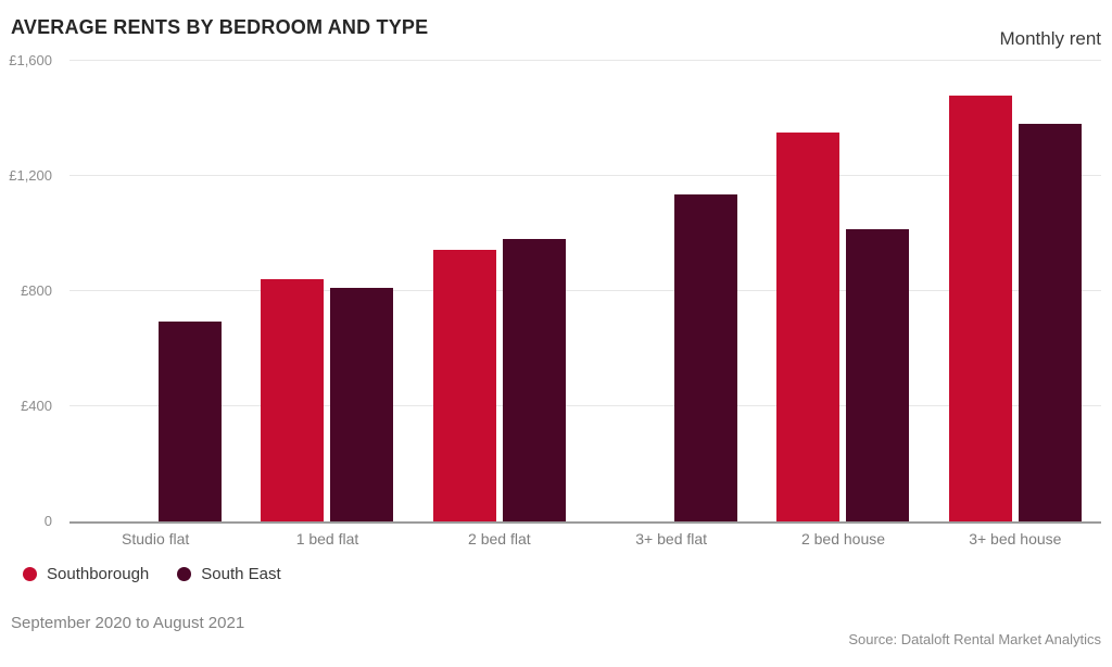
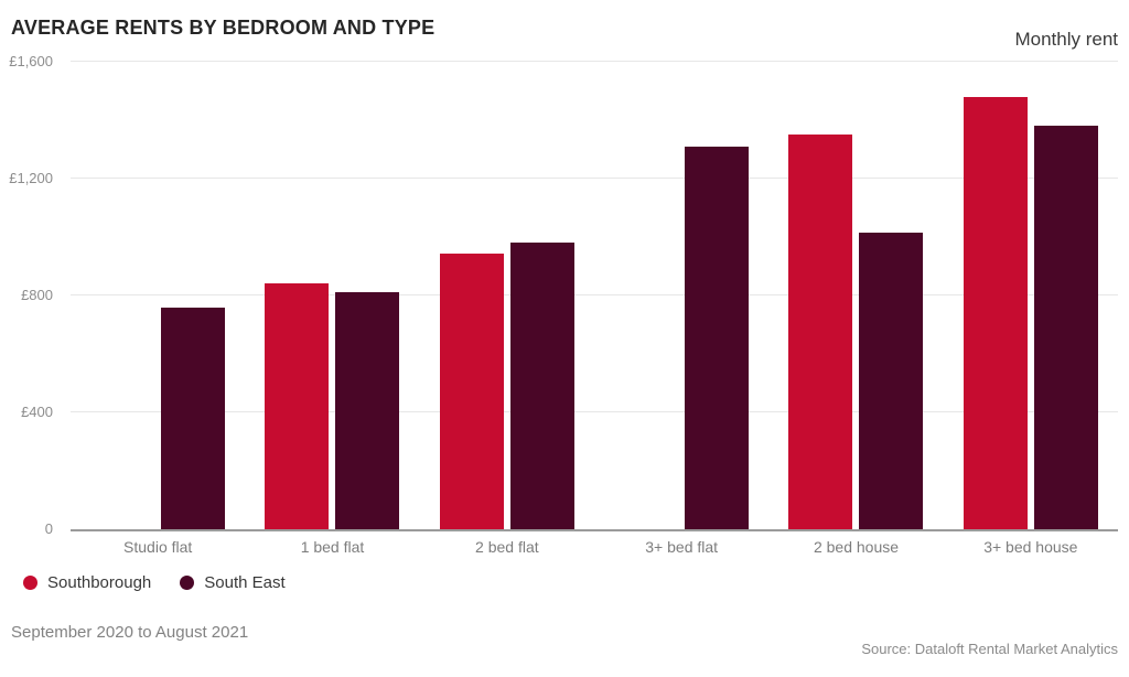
South East/Studio flat: £700 -> £760
South East/3+ bed flat: £1140 -> £1310
